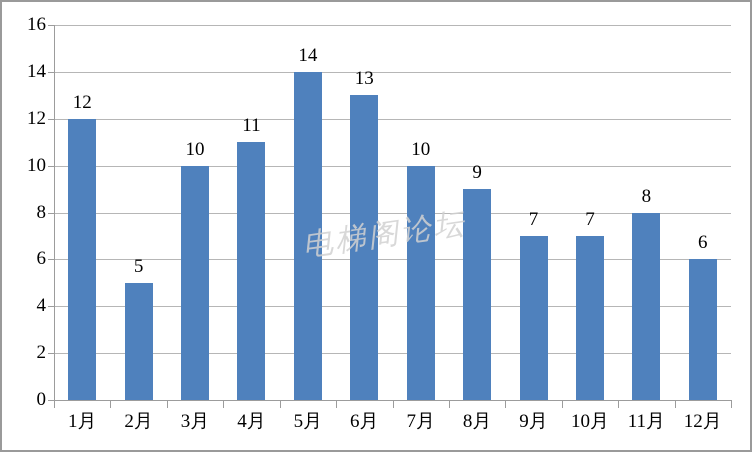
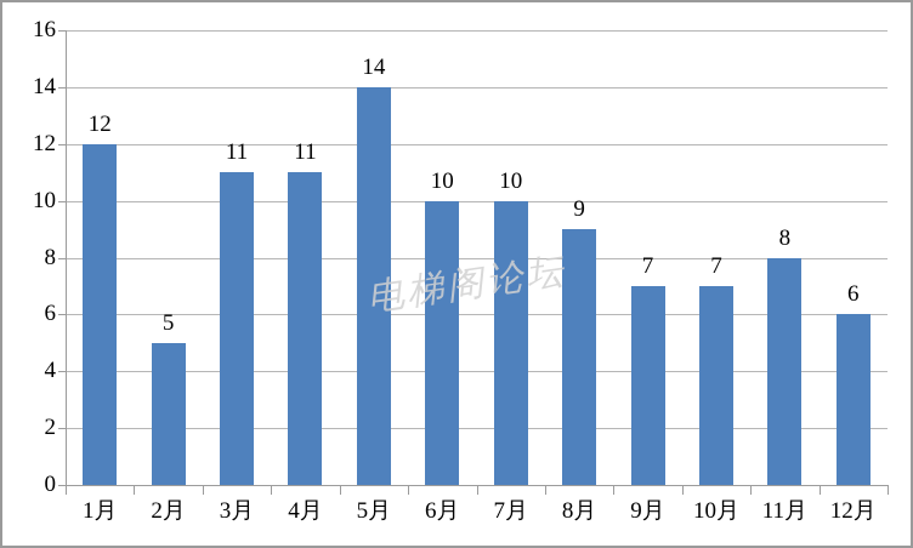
3月: 10 -> 11
6月: 13 -> 10
